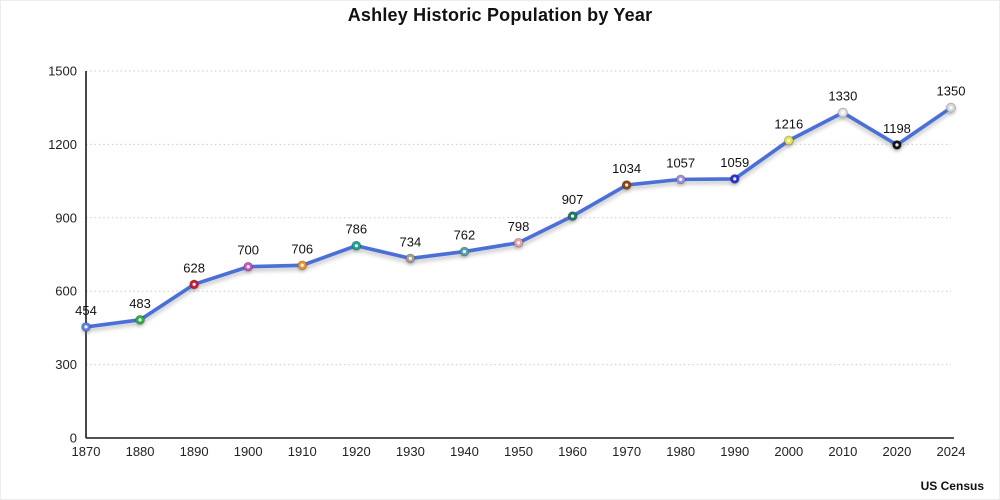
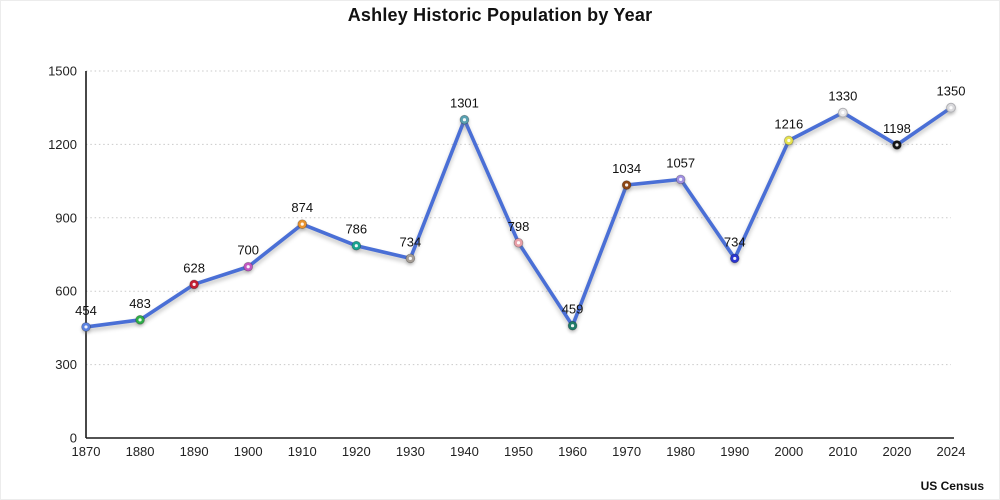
1910: 706 -> 874
1940: 762 -> 1301
1960: 907 -> 459
1990: 1059 -> 734
